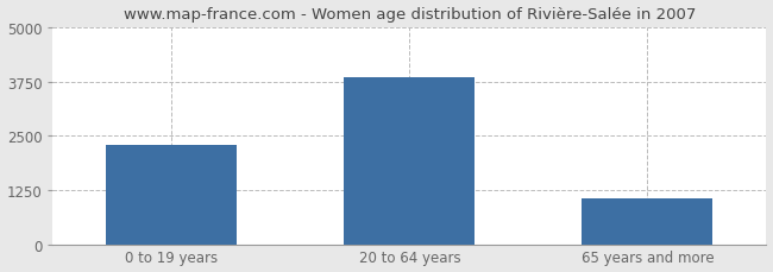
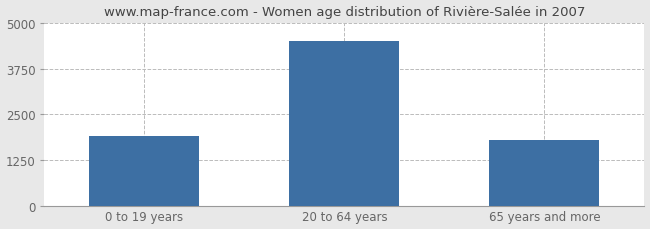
0 to 19 years: 2300 -> 1900
20 to 64 years: 3850 -> 4500
65 years and more: 1050 -> 1800
